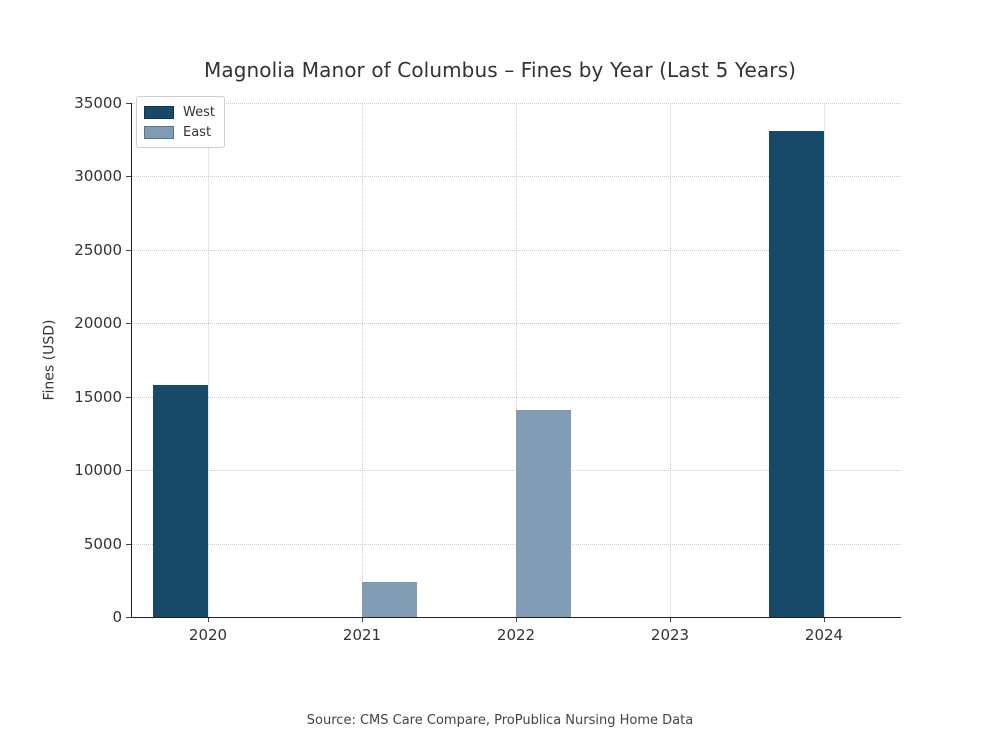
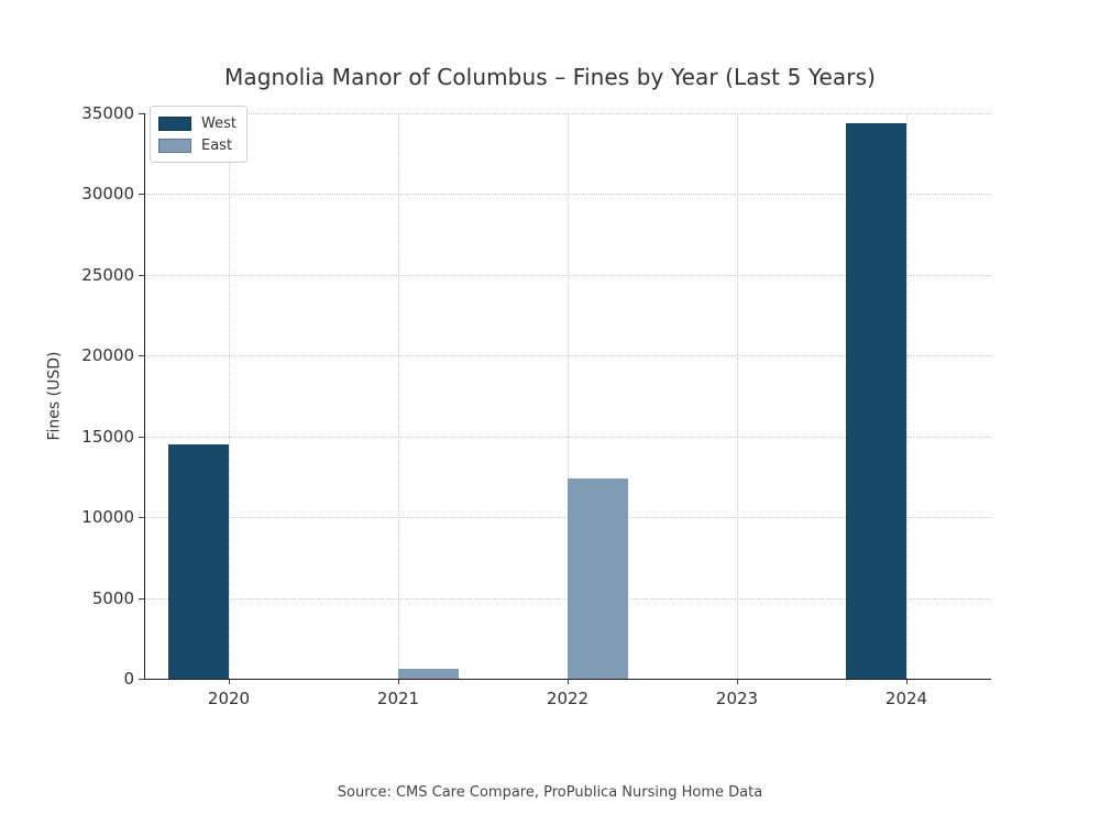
West/2020: 15800 -> 14500
East/2021: 2400 -> 600
East/2022: 14100 -> 12400
West/2024: 33100 -> 34400
